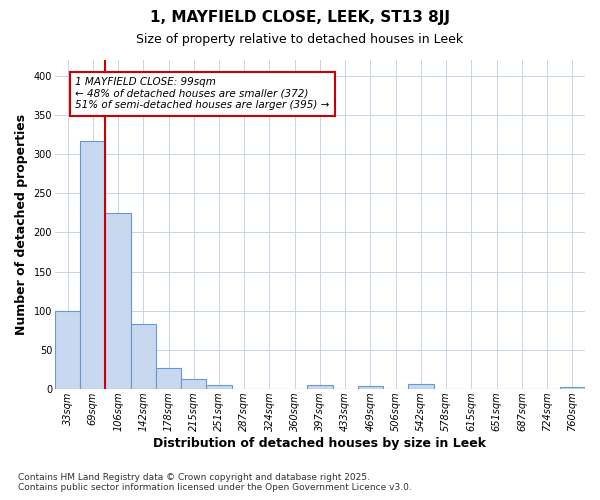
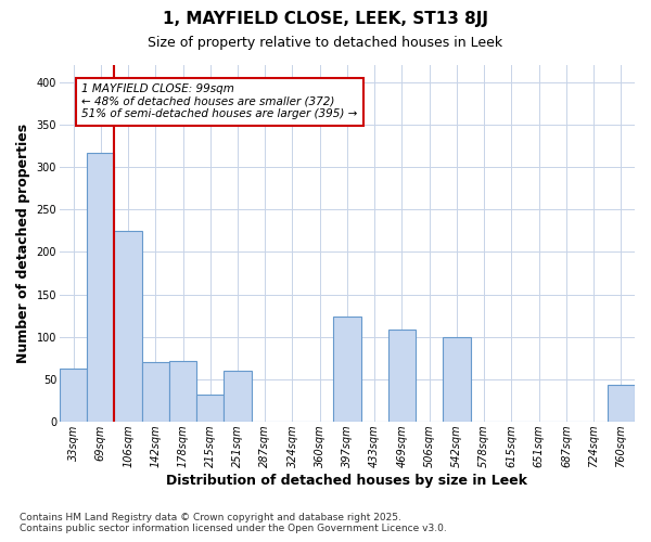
33sqm: 100 -> 62
142sqm: 83 -> 70
178sqm: 27 -> 72
215sqm: 13 -> 32
251sqm: 5 -> 60
397sqm: 5 -> 124
469sqm: 4 -> 108
542sqm: 6 -> 100
760sqm: 2 -> 44
